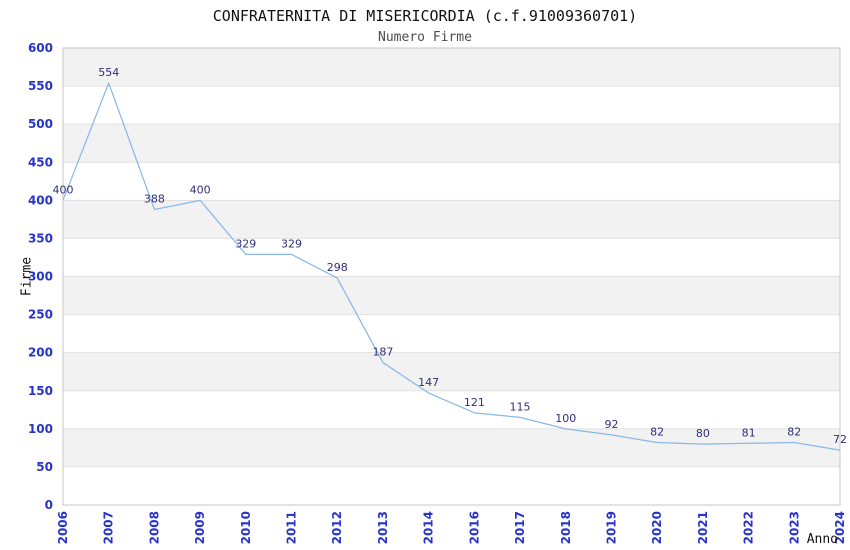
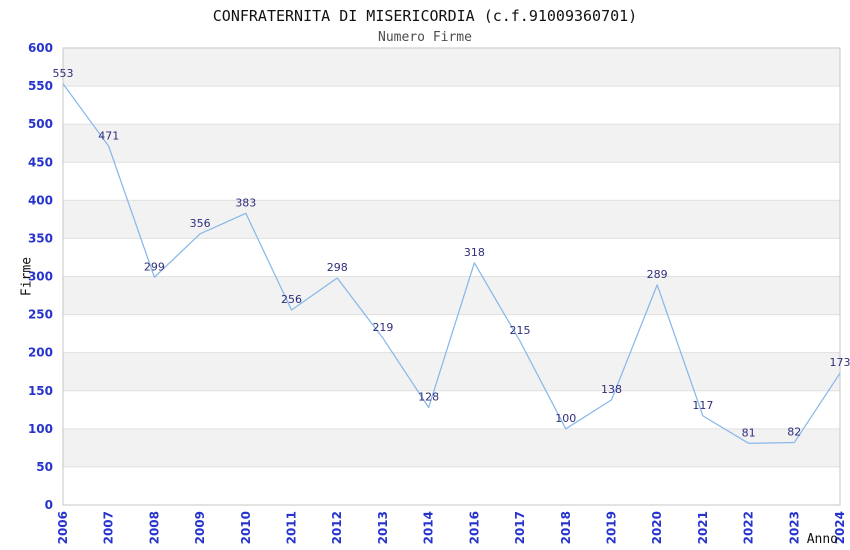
2006: 400 -> 553
2007: 554 -> 471
2008: 388 -> 299
2009: 400 -> 356
2010: 329 -> 383
2011: 329 -> 256
2013: 187 -> 219
2014: 147 -> 128
2016: 121 -> 318
2017: 115 -> 215
2019: 92 -> 138
2020: 82 -> 289
2021: 80 -> 117
2024: 72 -> 173
